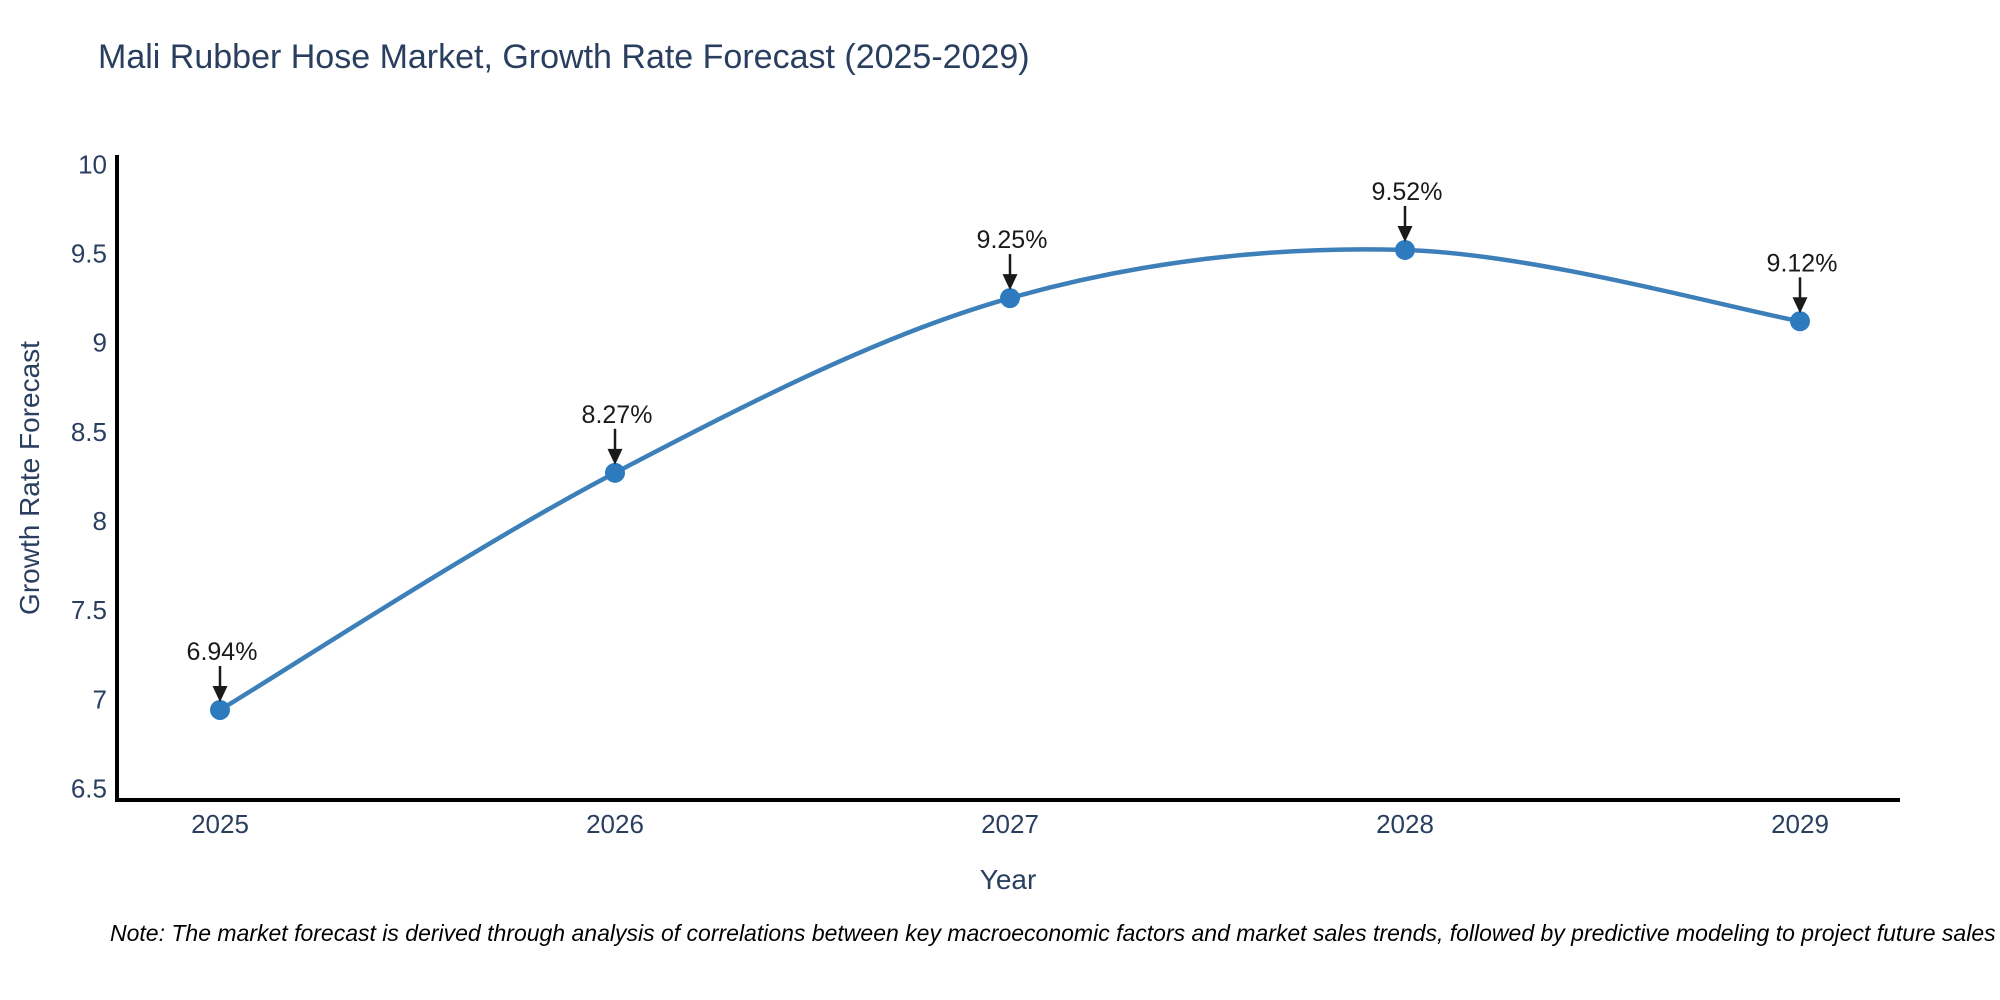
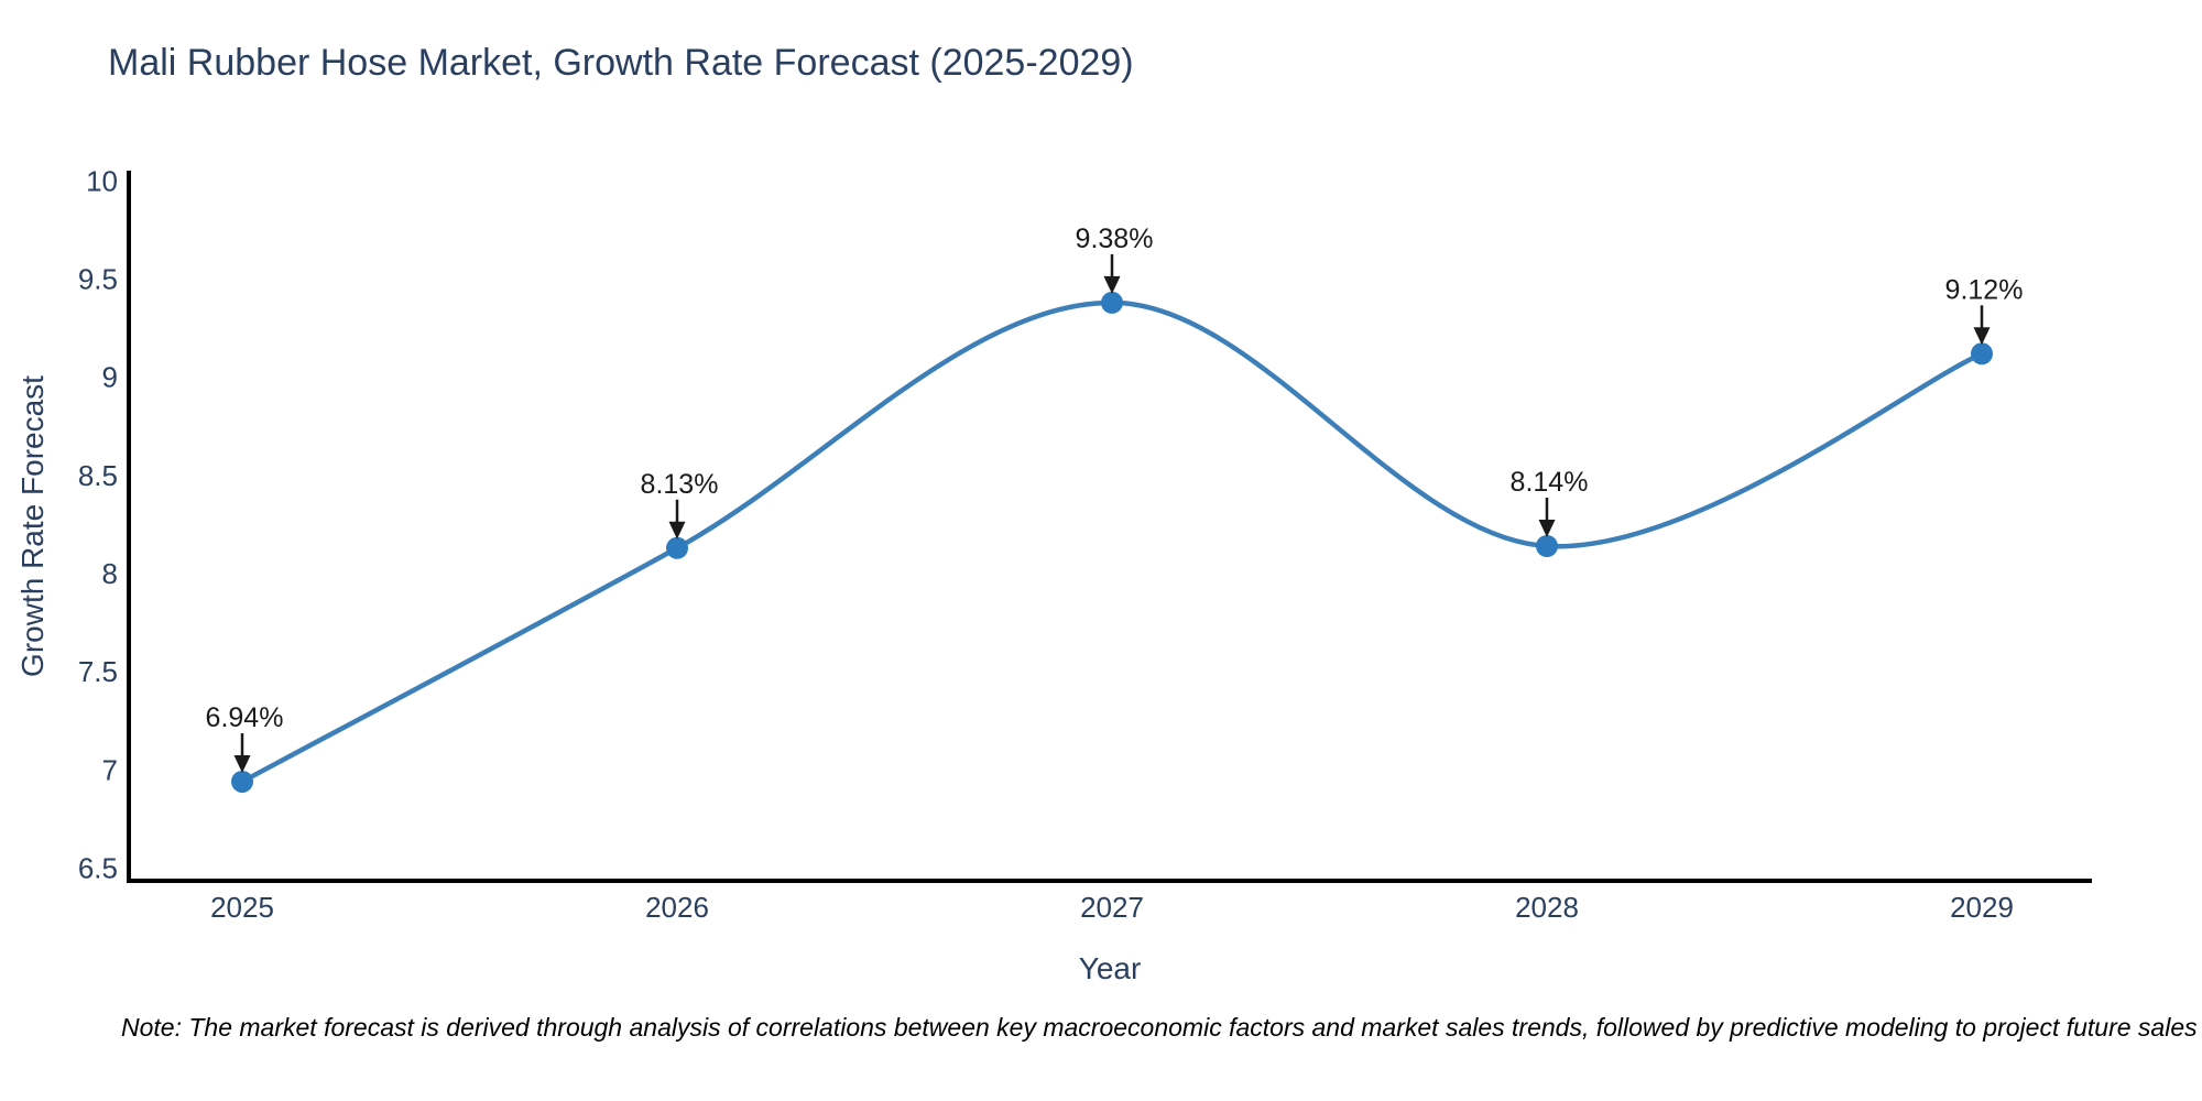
2026: 8.27% -> 8.13%
2027: 9.25% -> 9.38%
2028: 9.52% -> 8.14%
